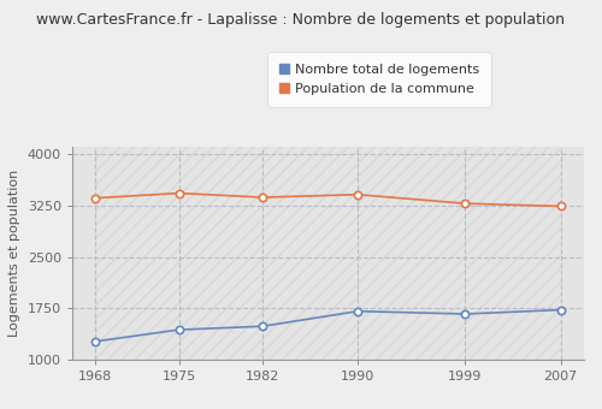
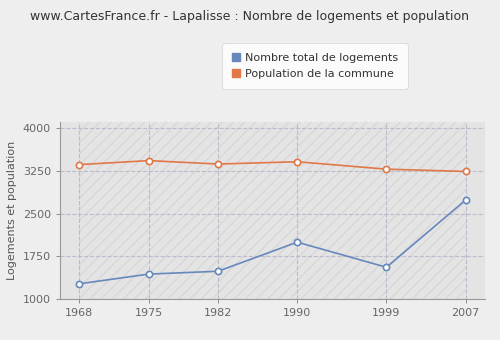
Nombre total de logements/1990: 1710 -> 2000
Nombre total de logements/1999: 1670 -> 1560
Nombre total de logements/2007: 1730 -> 2740
